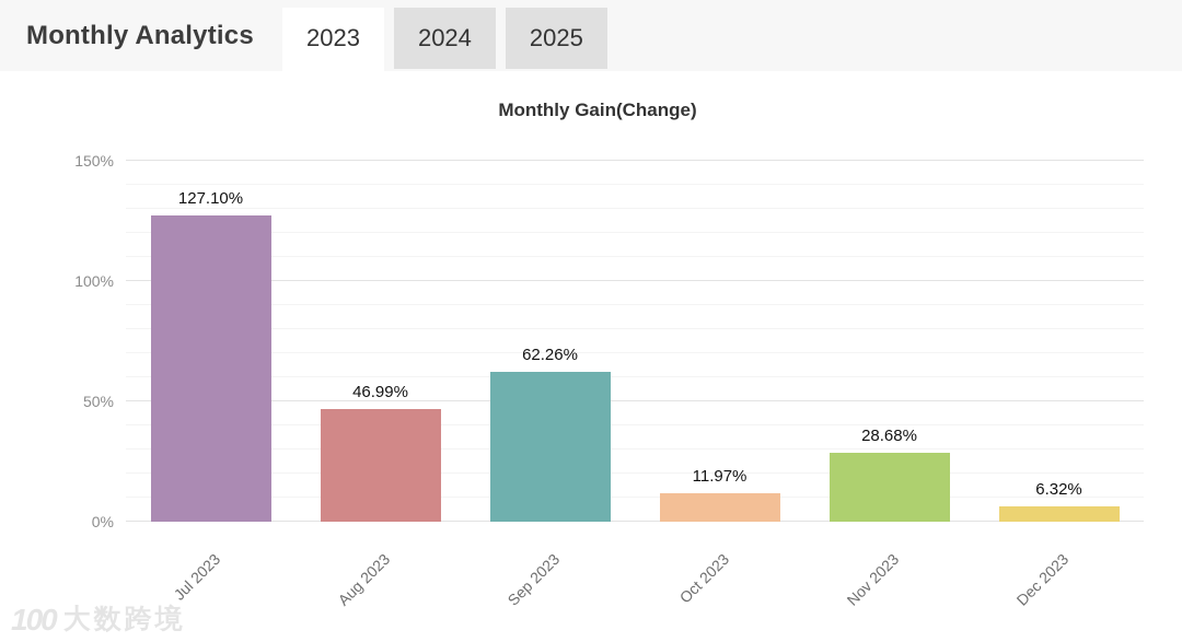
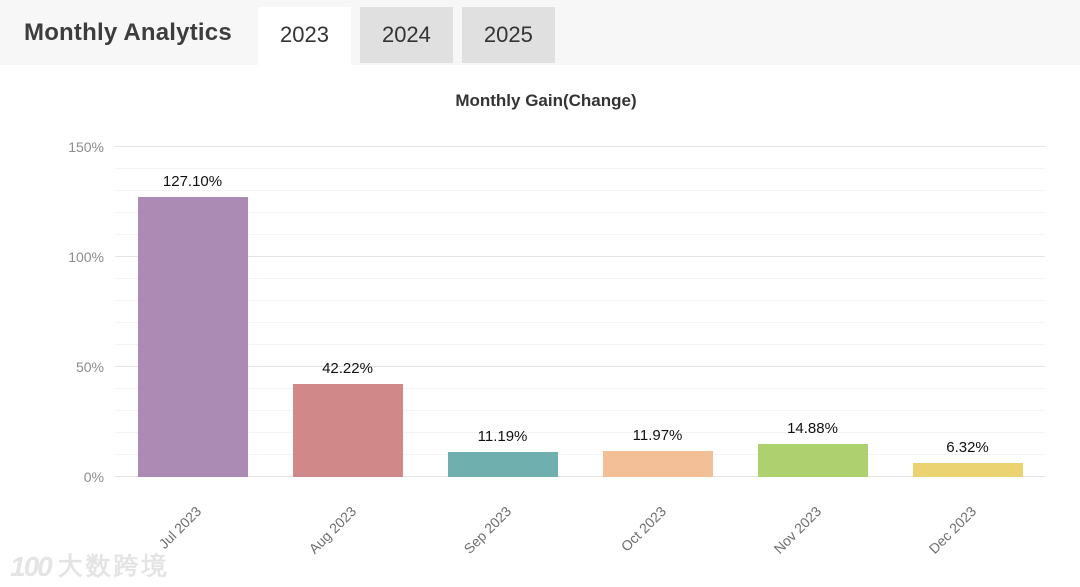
Aug 2023: 46.99% -> 42.22%
Sep 2023: 62.26% -> 11.19%
Nov 2023: 28.68% -> 14.88%
